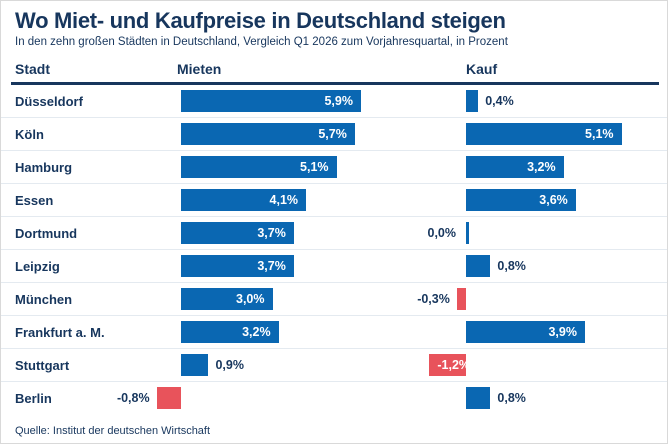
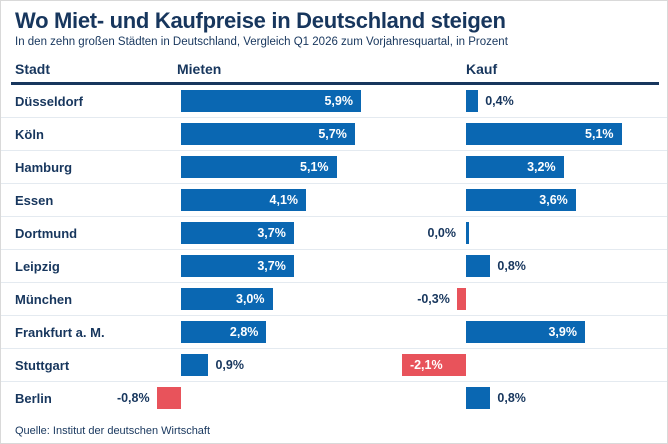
Mieten/Frankfurt a. M.: 3,2% -> 2,8%
Kauf/Stuttgart: -1,2% -> -2,1%
